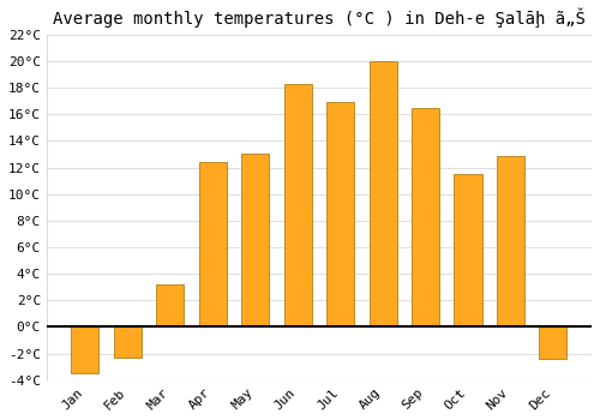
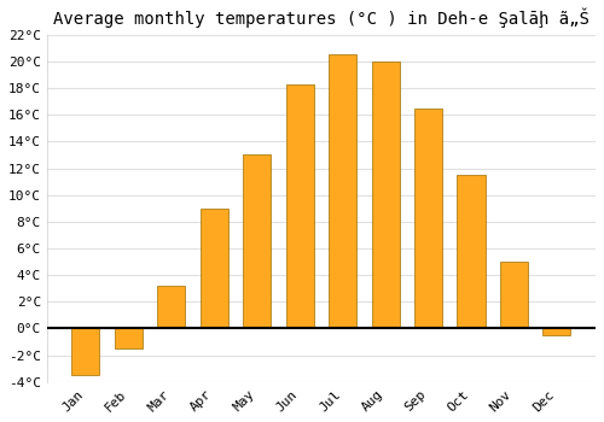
Feb: -2.3°C -> -1.5°C
Apr: 12.4°C -> 9.0°C
Jul: 16.9°C -> 20.5°C
Nov: 12.9°C -> 5.0°C
Dec: -2.4°C -> -0.5°C
